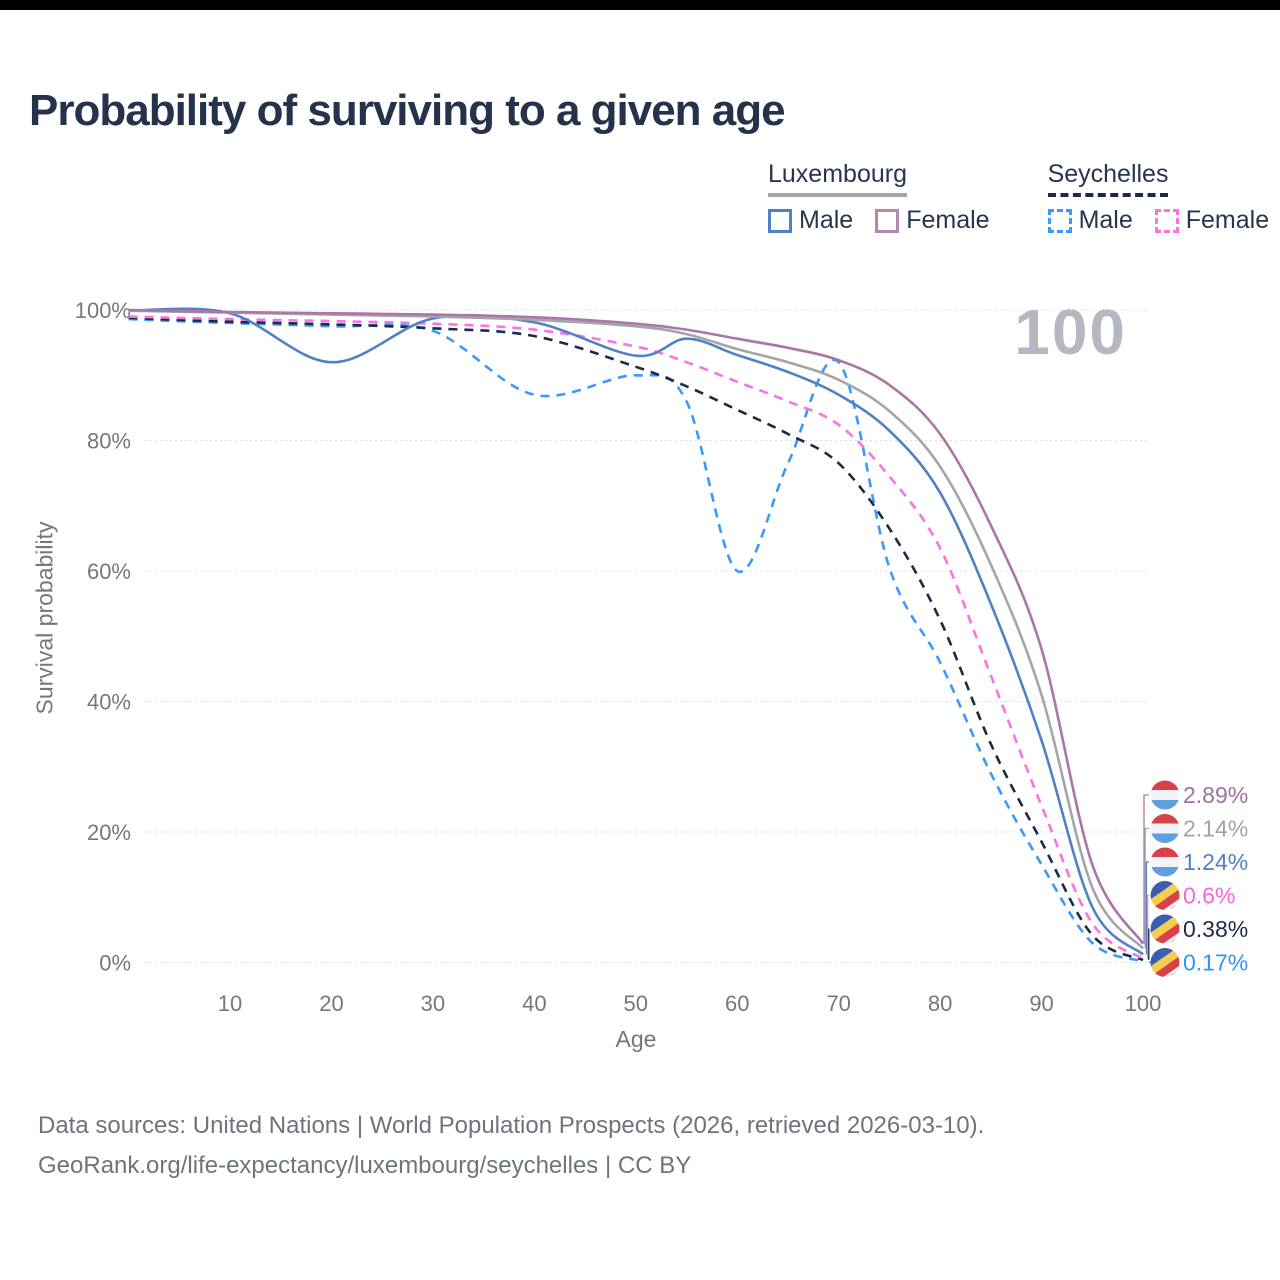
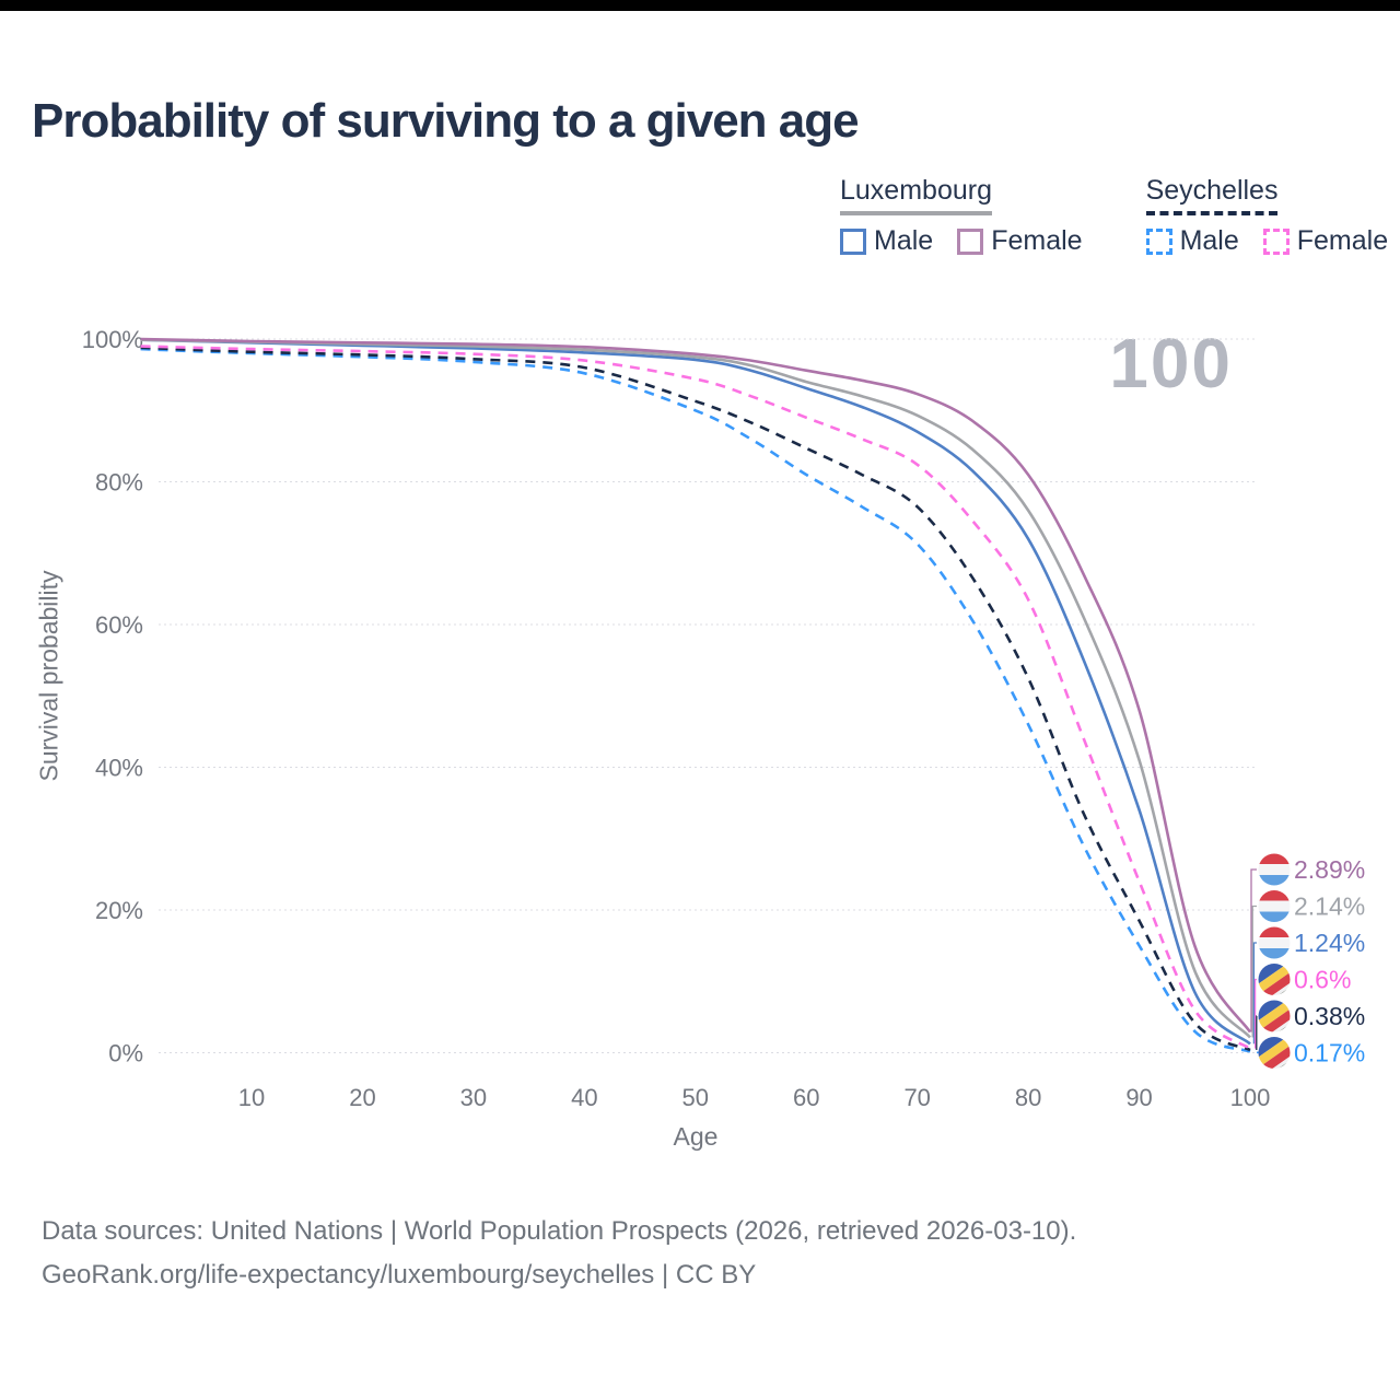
Luxembourg Male/20: 92% -> 99%
Seychelles Male/40: 87% -> 95%
Luxembourg Male/50: 93% -> 97%
Seychelles Male/60: 60% -> 81%
Seychelles Male/70: 92% -> 71%
